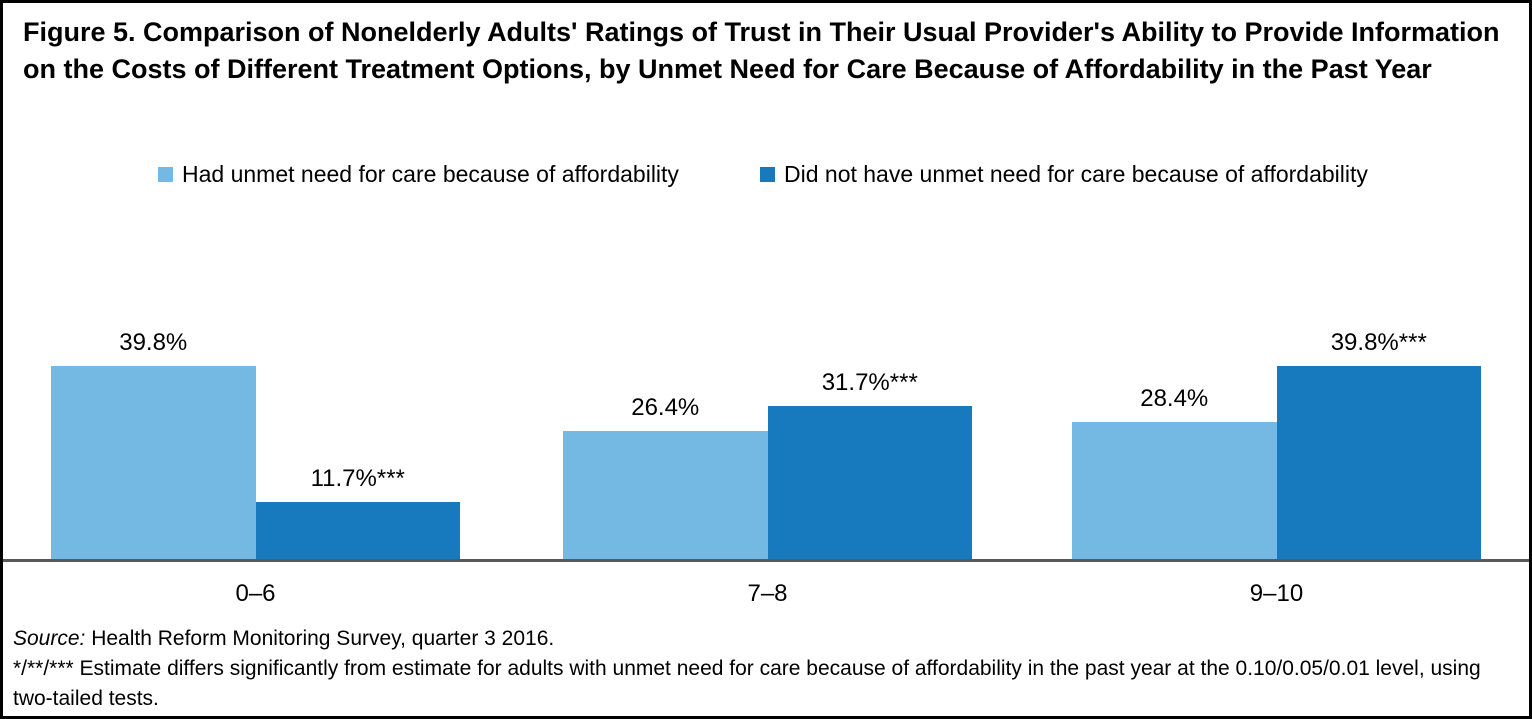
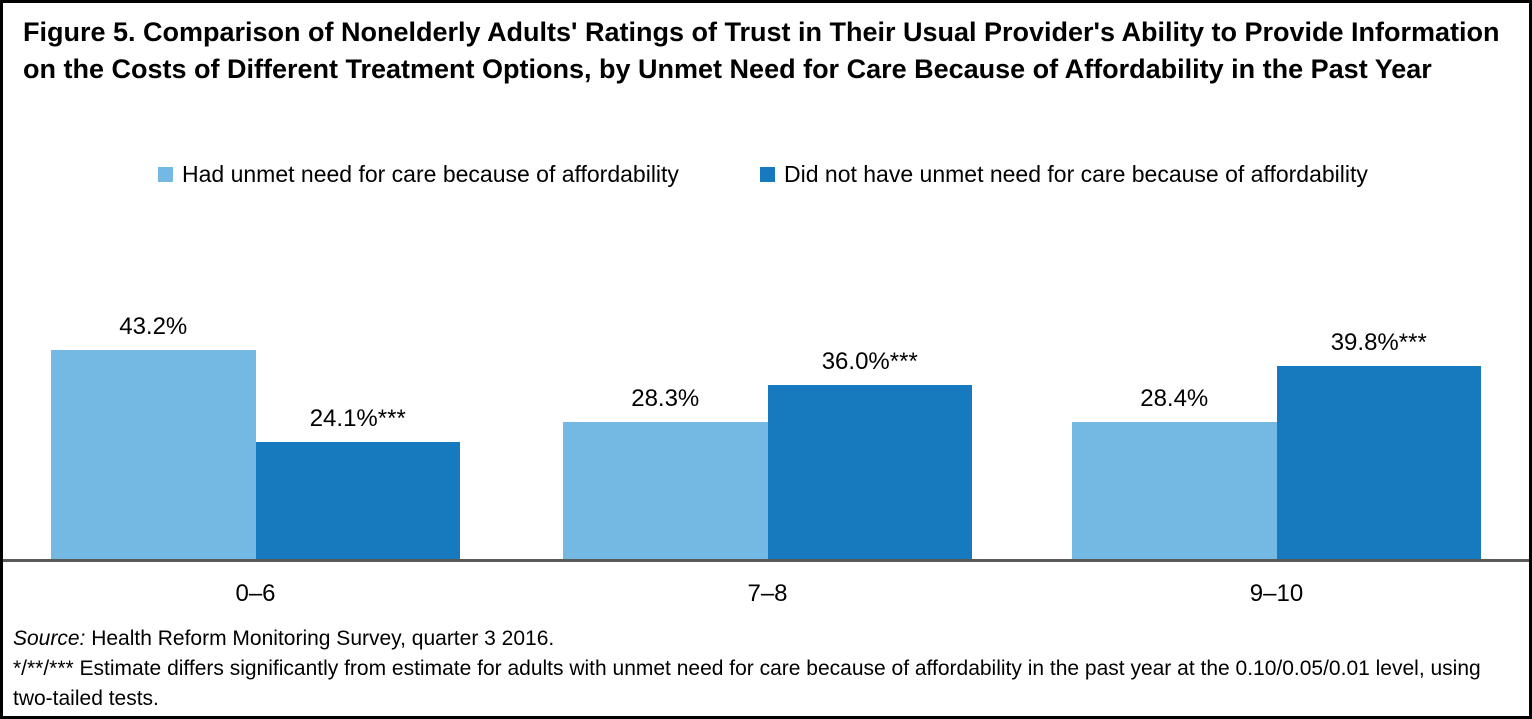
Had unmet need for care because of affordability/0–6: 39.8% -> 43.2%
Did not have unmet need for care because of affordability/0–6: 11.7 -> 24.1
Had unmet need for care because of affordability/7–8: 26.4% -> 28.3%
Did not have unmet need for care because of affordability/7–8: 31.7 -> 36.0
